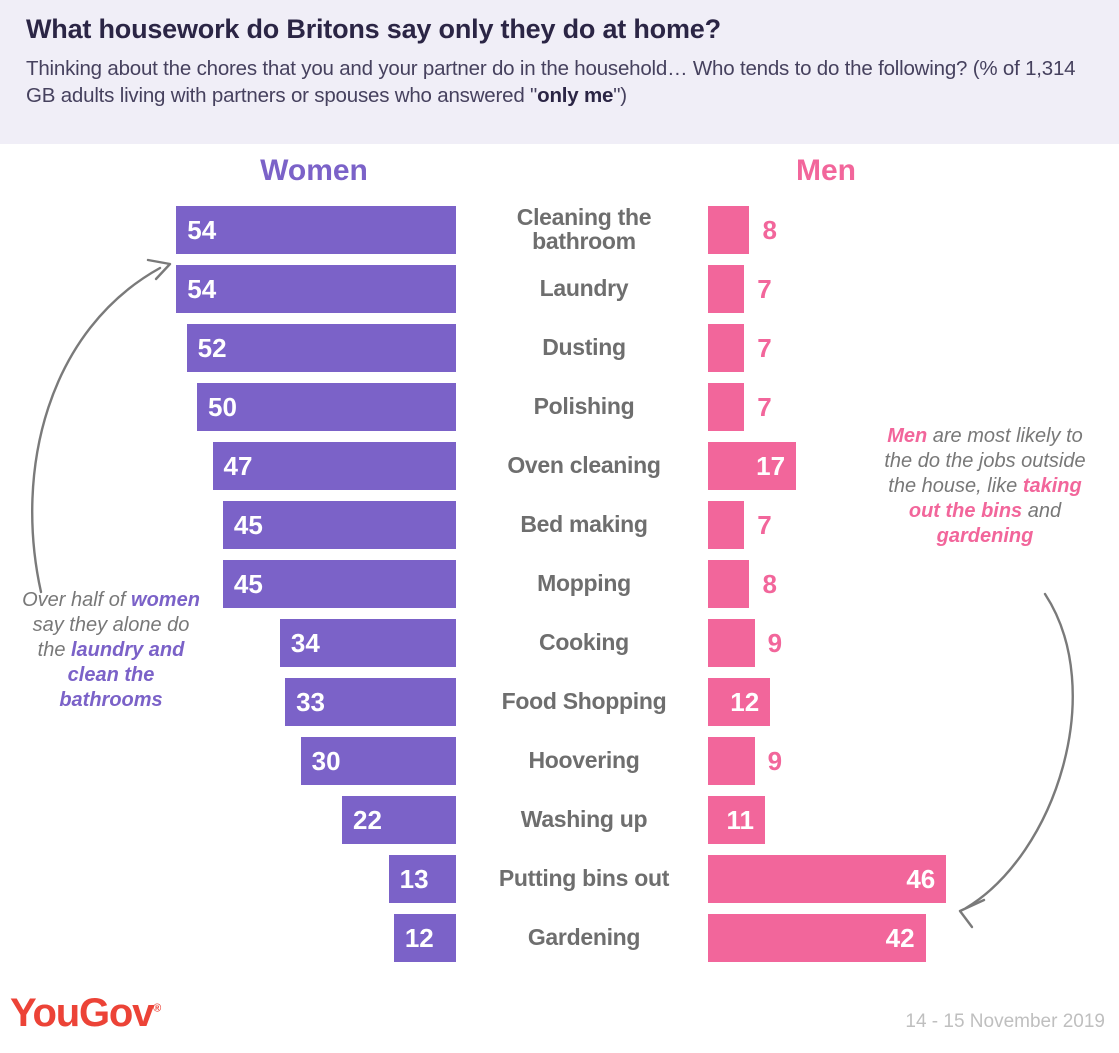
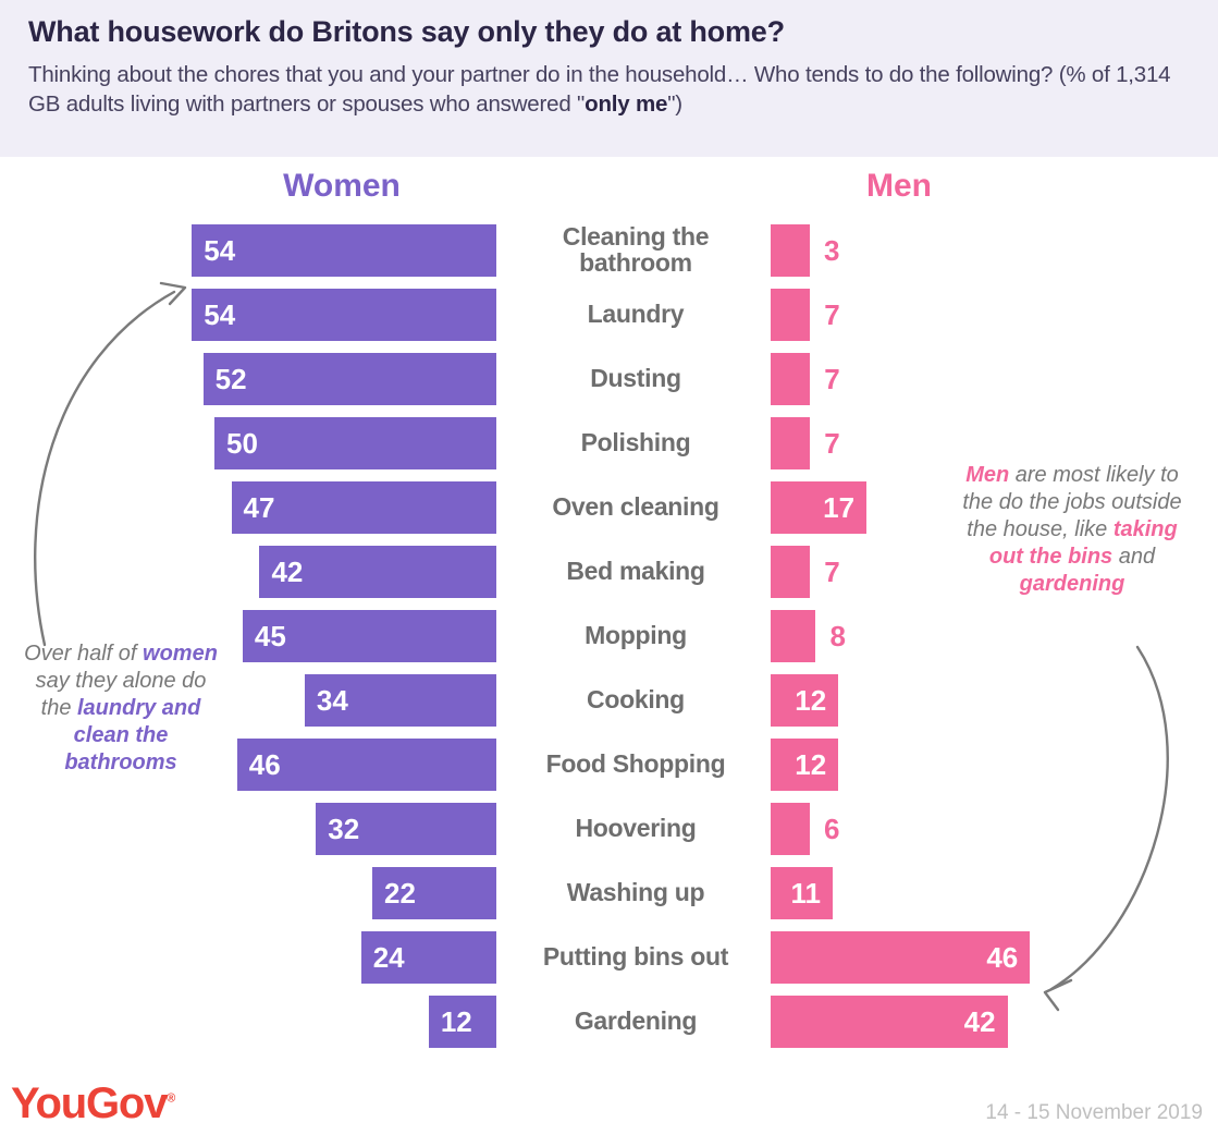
Men/Cleaning the bathroom: 8 -> 3
Women/Bed making: 45 -> 42
Men/Cooking: 9 -> 12
Women/Food Shopping: 33 -> 46
Women/Hoovering: 30 -> 32
Men/Hoovering: 9 -> 6
Women/Putting bins out: 13 -> 24
